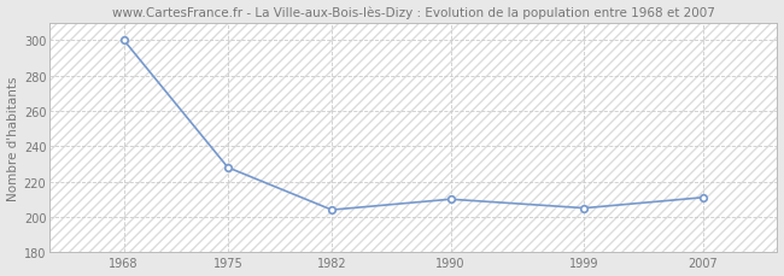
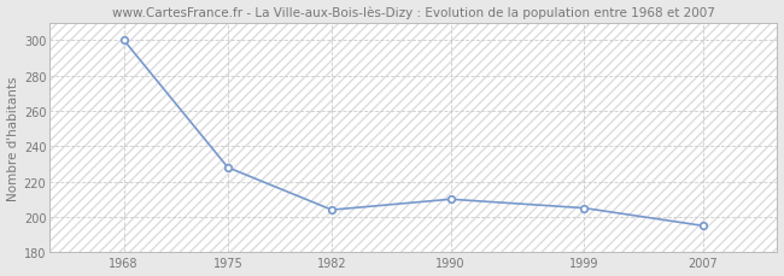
2007: 211 -> 195
